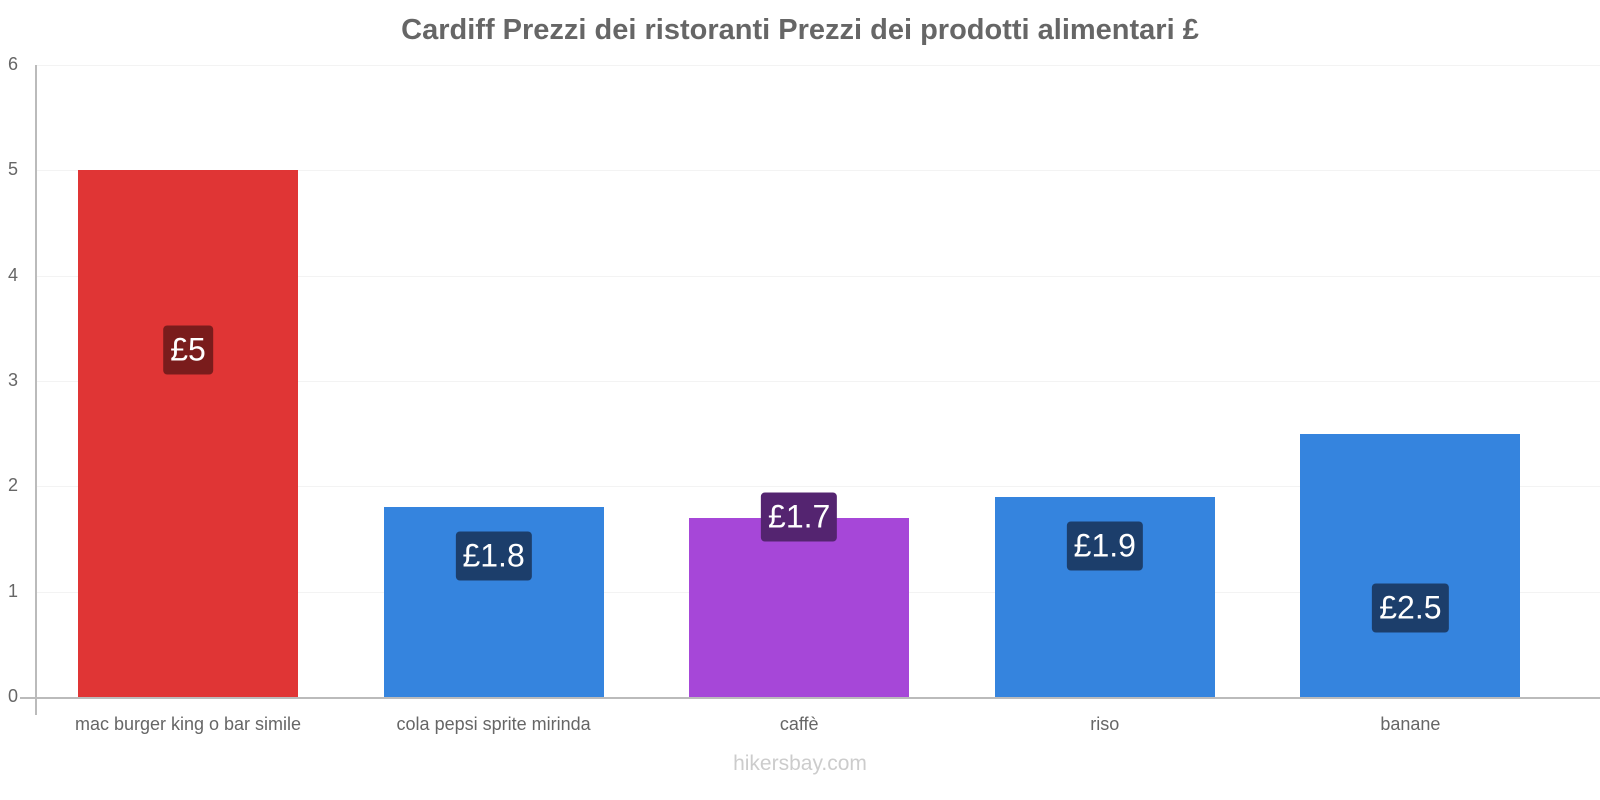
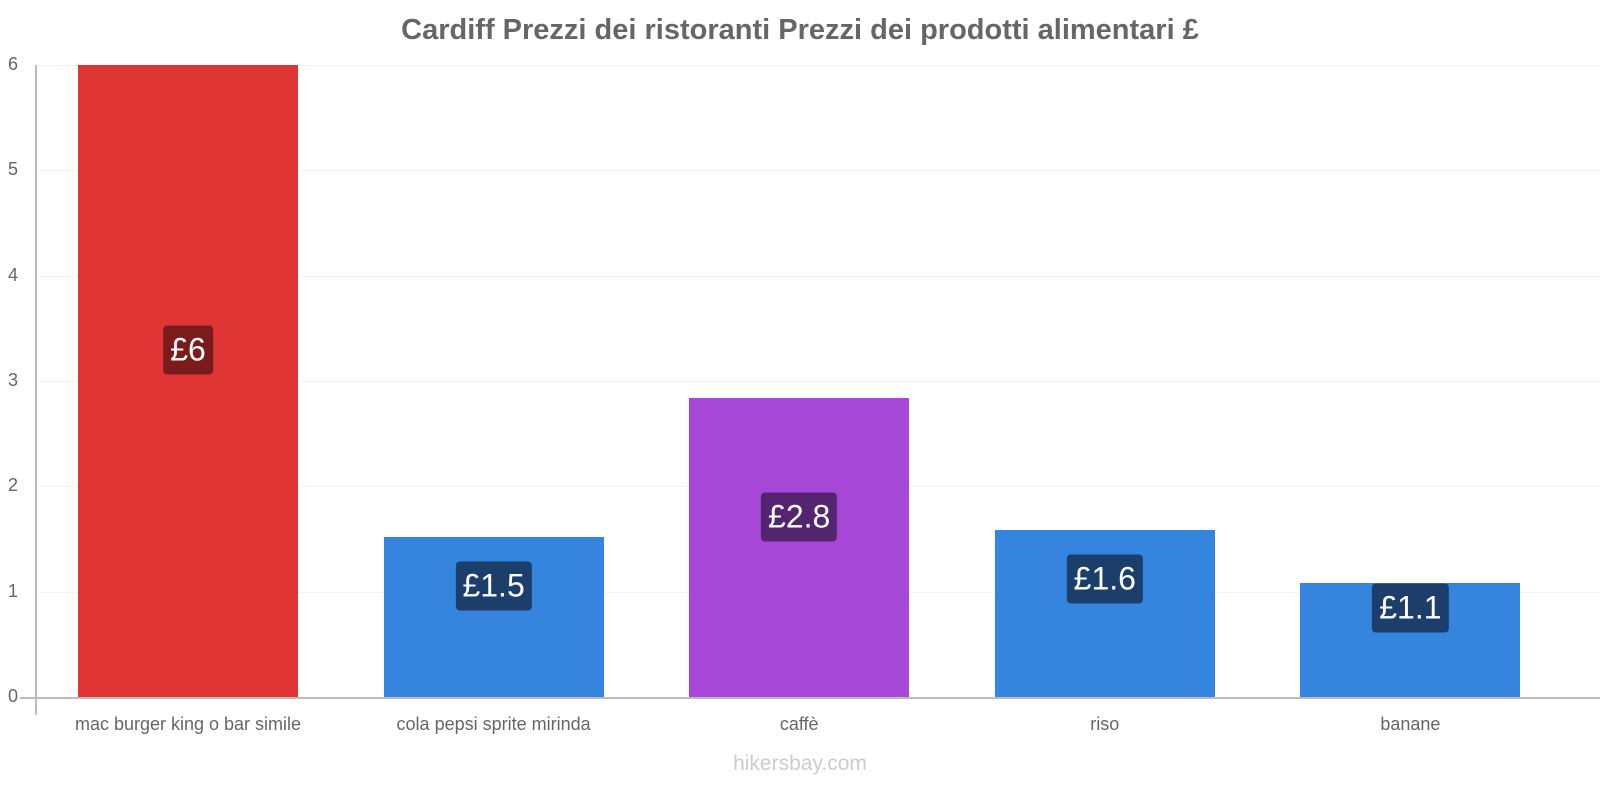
mac burger king o bar simile: £5 -> £6
cola pepsi sprite mirinda: £1.8 -> £1.5
caffè: £1.7 -> £2.8
riso: £1.9 -> £1.6
banane: £2.5 -> £1.1
